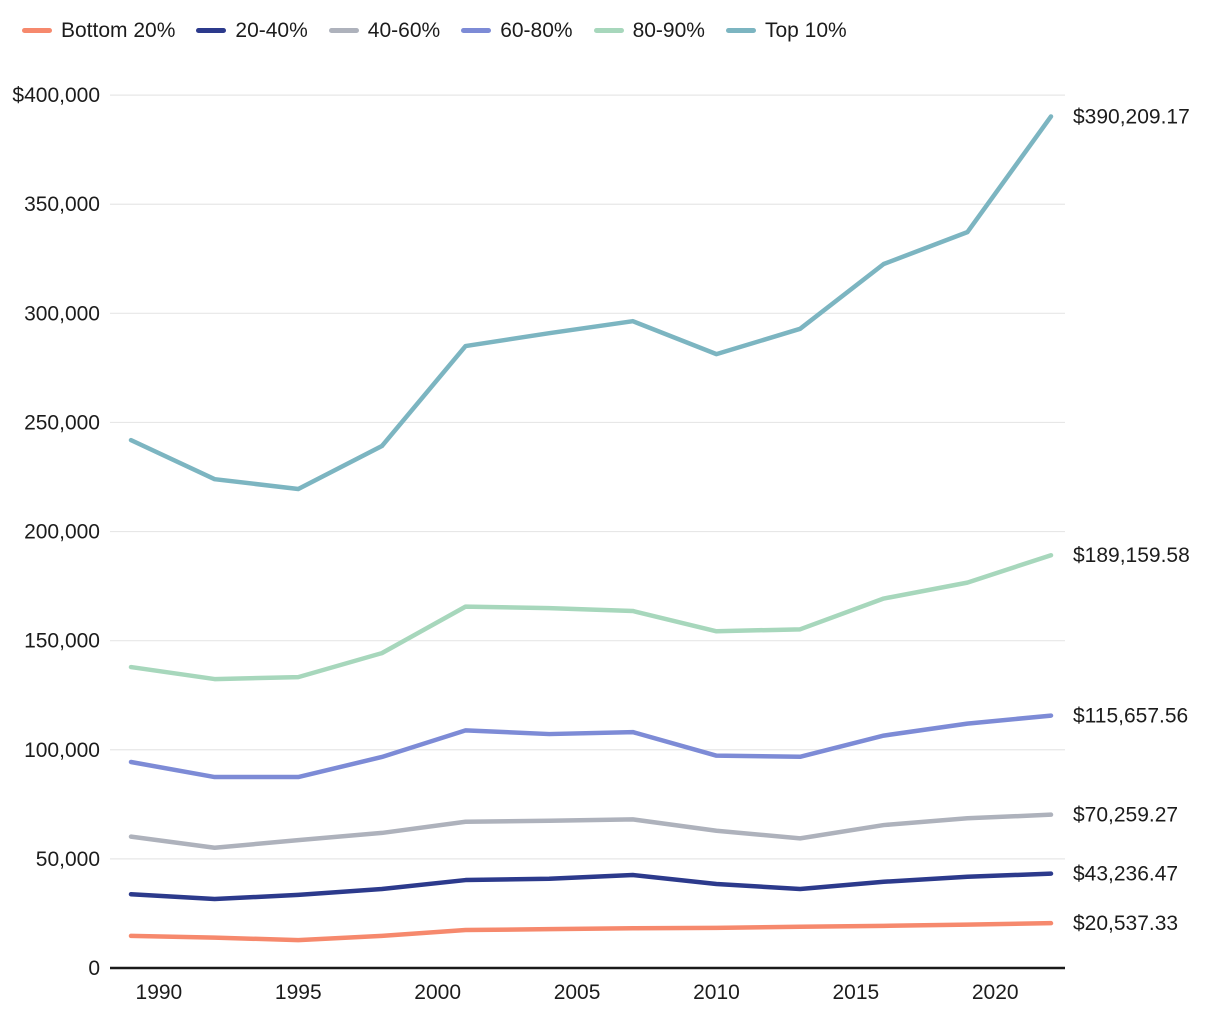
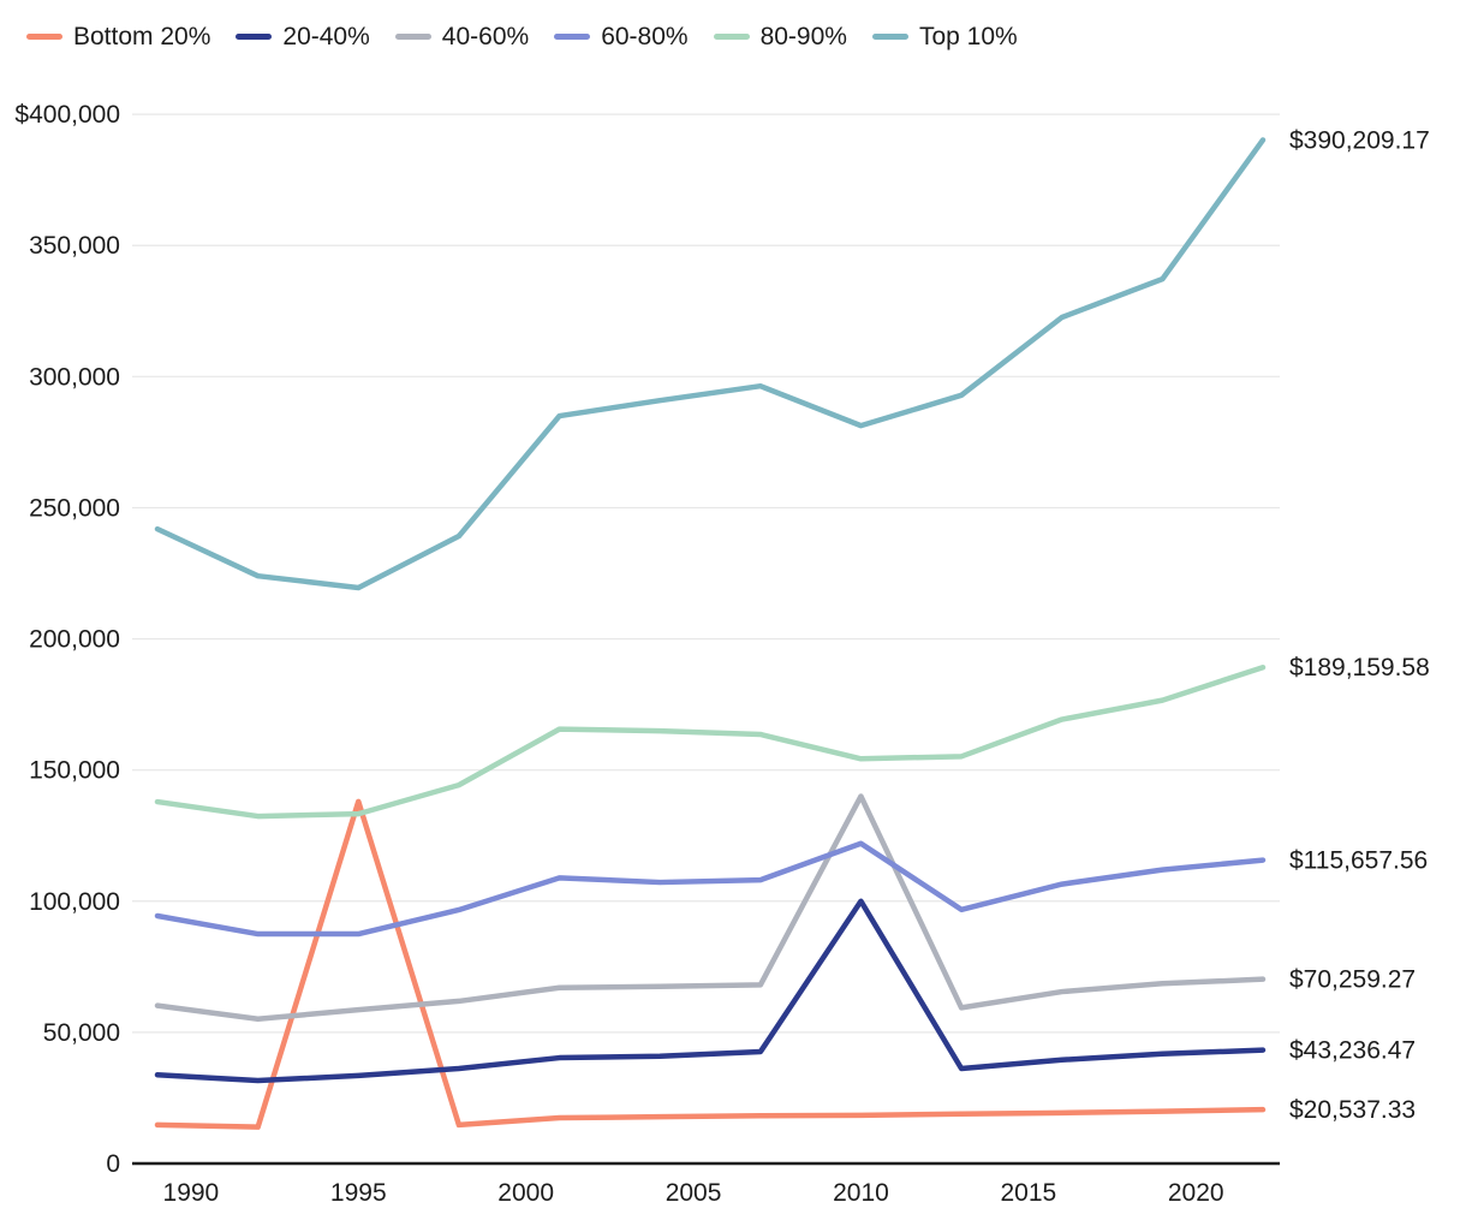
Bottom 20%/1995: $13000 -> $138000
20-40%/2010: $38000 -> $100000
40-60%/2010: $63000 -> $140000
60-80%/2010: $97000 -> $122000
